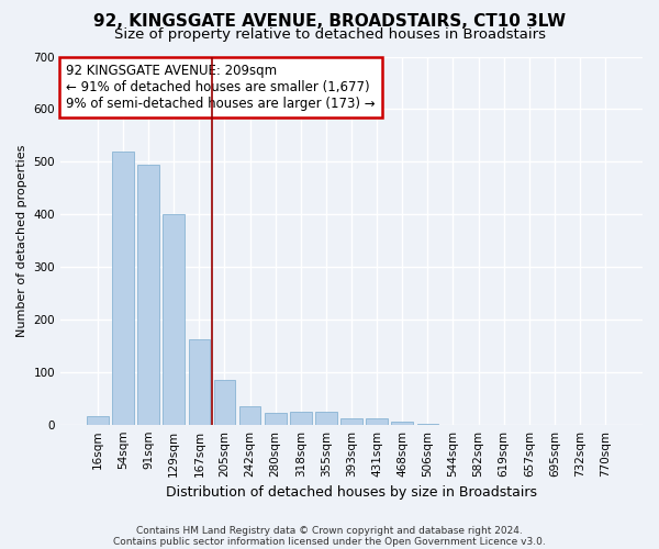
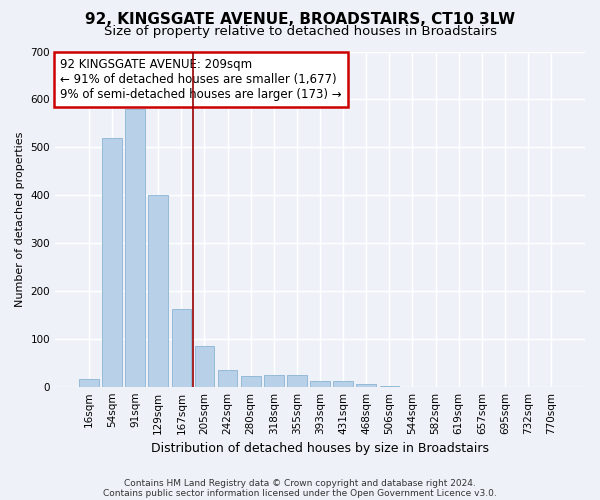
91sqm: 495 -> 580
